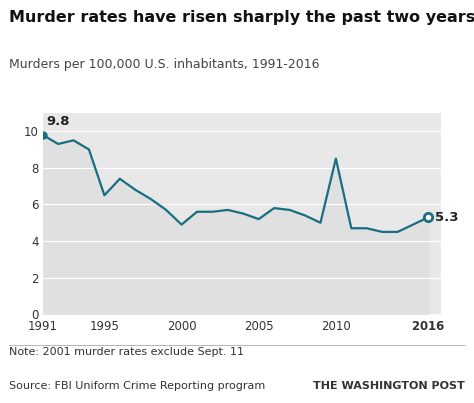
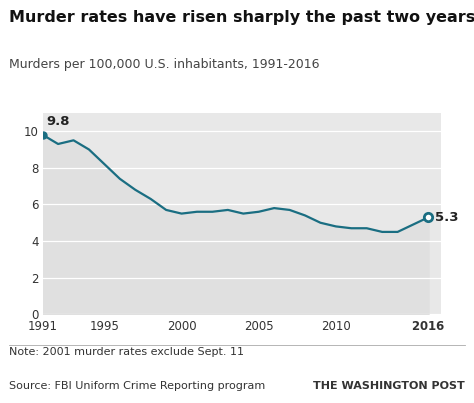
1995: 6.5 -> 8.2
2000: 4.9 -> 5.5
2005: 5.2 -> 5.6
2010: 8.5 -> 4.8
